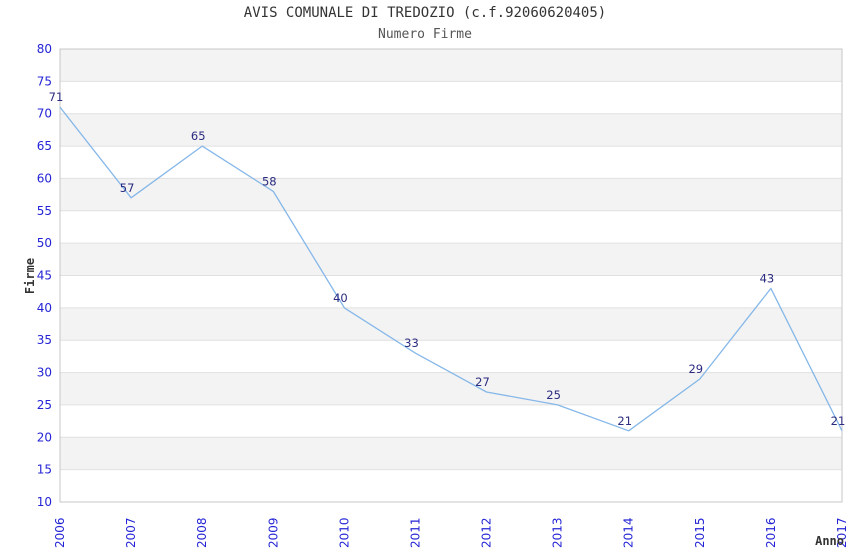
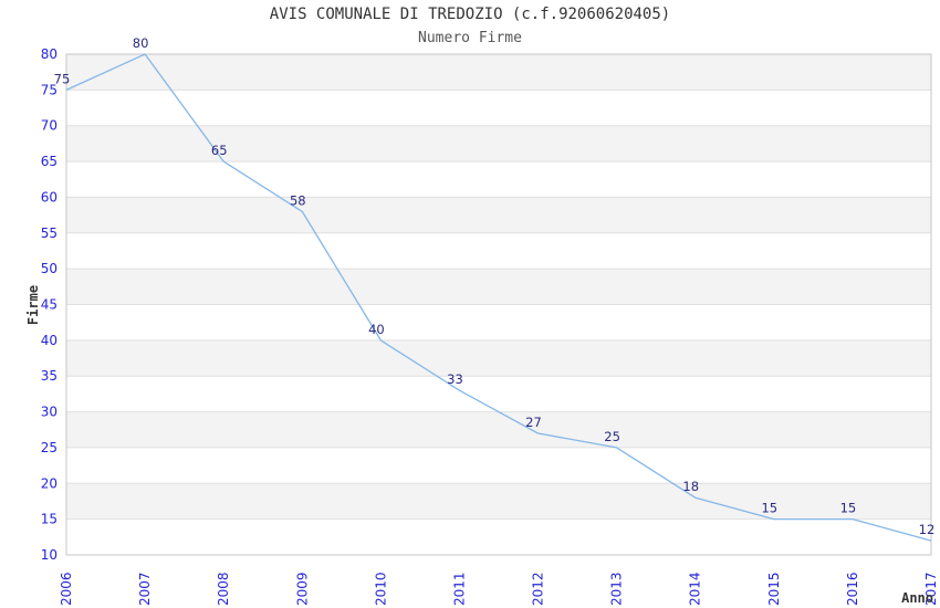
2006: 71 -> 75
2007: 57 -> 80
2014: 21 -> 18
2015: 29 -> 15
2016: 43 -> 15
2017: 21 -> 12
